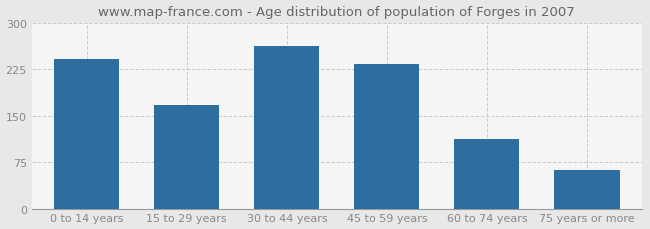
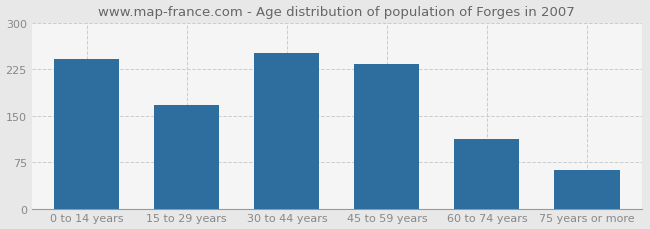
30 to 44 years: 262 -> 252
